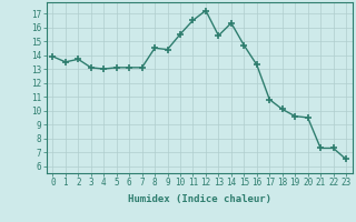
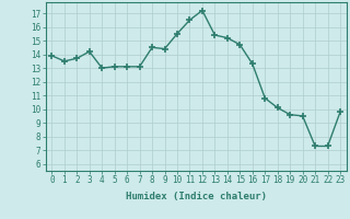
3: 13.1 -> 14.2
14: 16.3 -> 15.2
23: 6.5 -> 9.8
